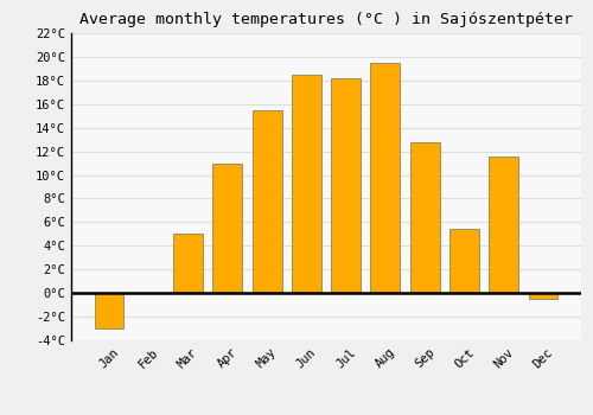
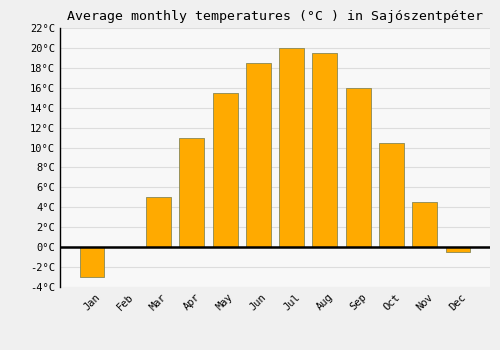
Jul: 18.2°C -> 20.0°C
Sep: 12.8°C -> 16.0°C
Oct: 5.4°C -> 10.5°C
Nov: 11.6°C -> 4.5°C
